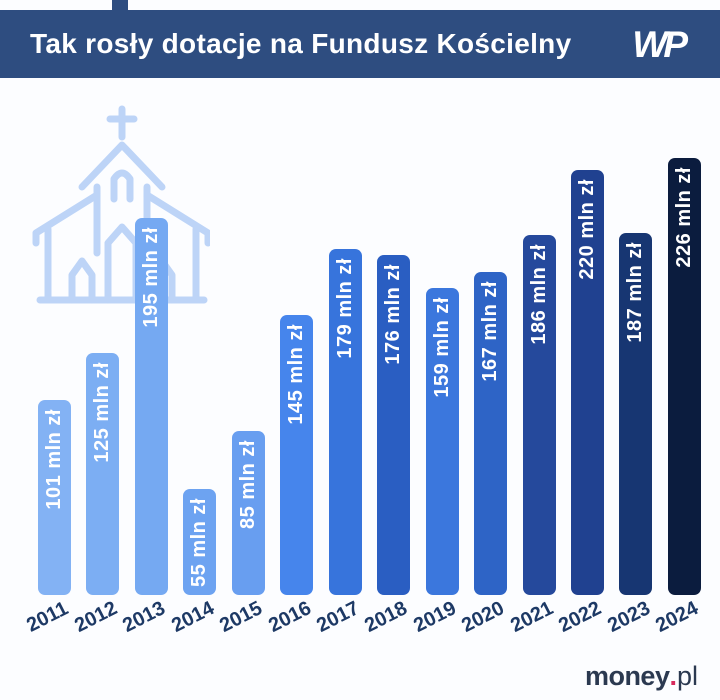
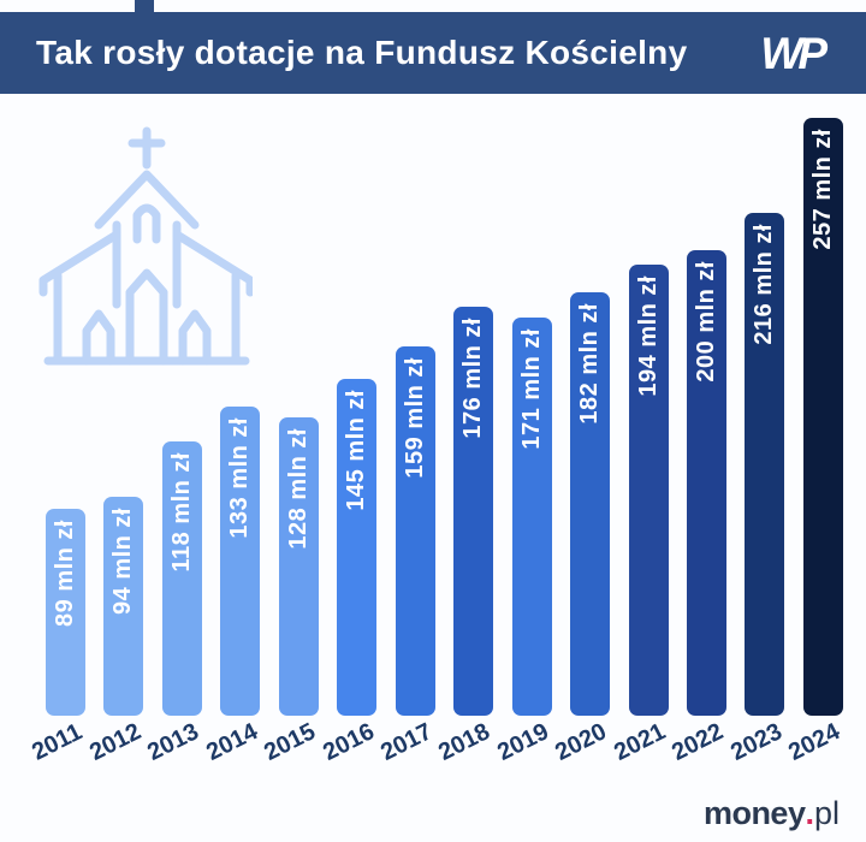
2011: 101 -> 89
2012: 125 -> 94
2013: 195 -> 118
2014: 55 -> 133
2015: 85 -> 128
2017: 179 -> 159
2019: 159 -> 171
2020: 167 -> 182
2021: 186 -> 194
2022: 220 -> 200
2023: 187 -> 216
2024: 226 -> 257
